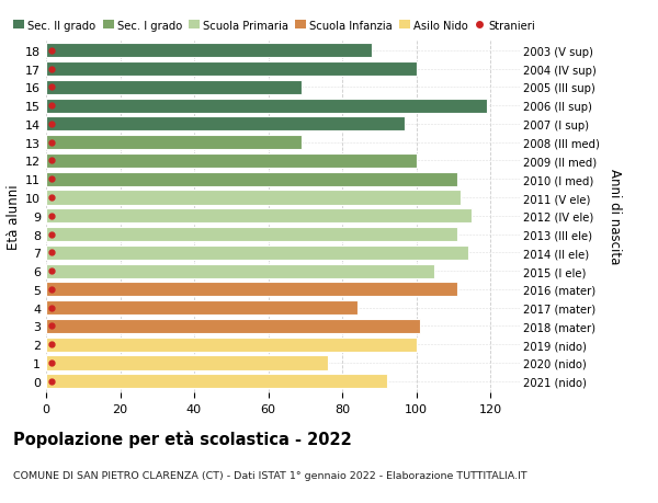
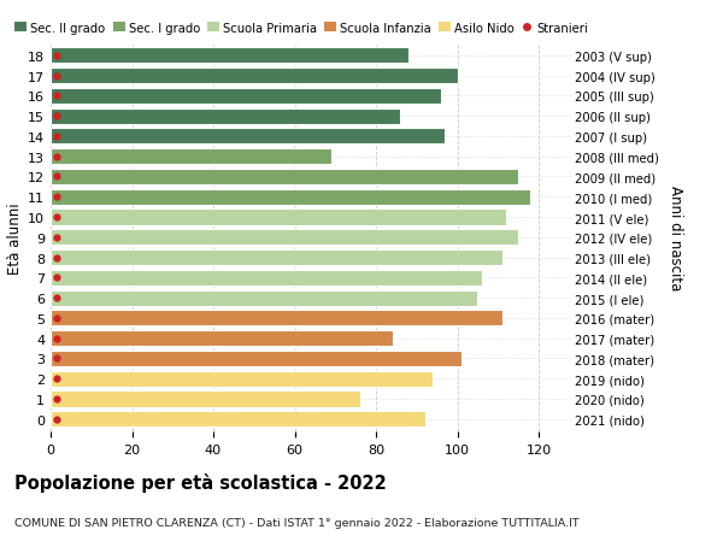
16: 69 -> 96
15: 119 -> 86
12: 100 -> 115
11: 111 -> 118
7: 114 -> 106
2: 100 -> 94
